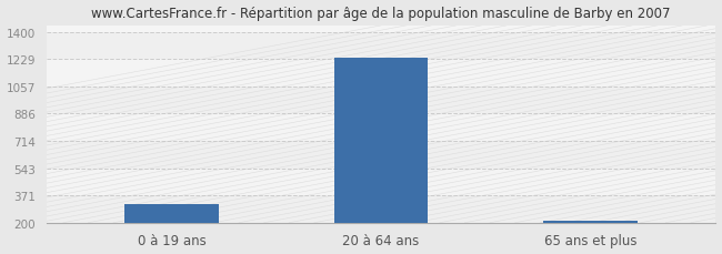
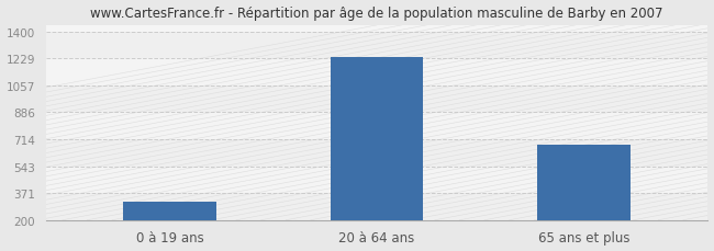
65 ans et plus: 210 -> 680
